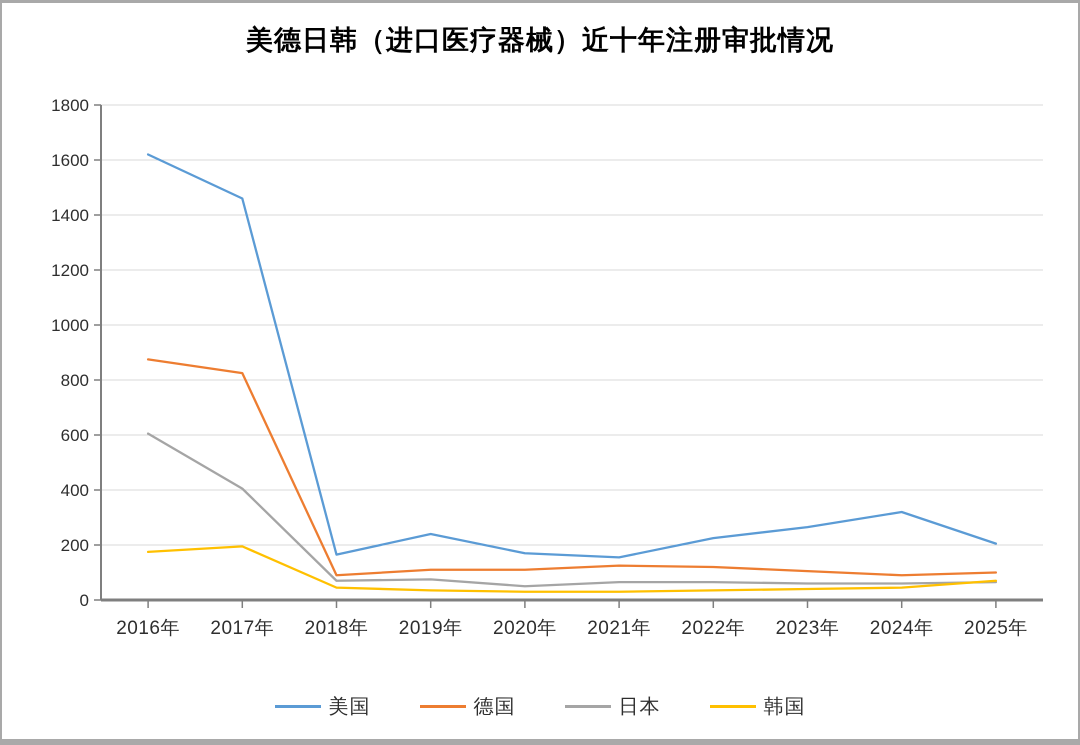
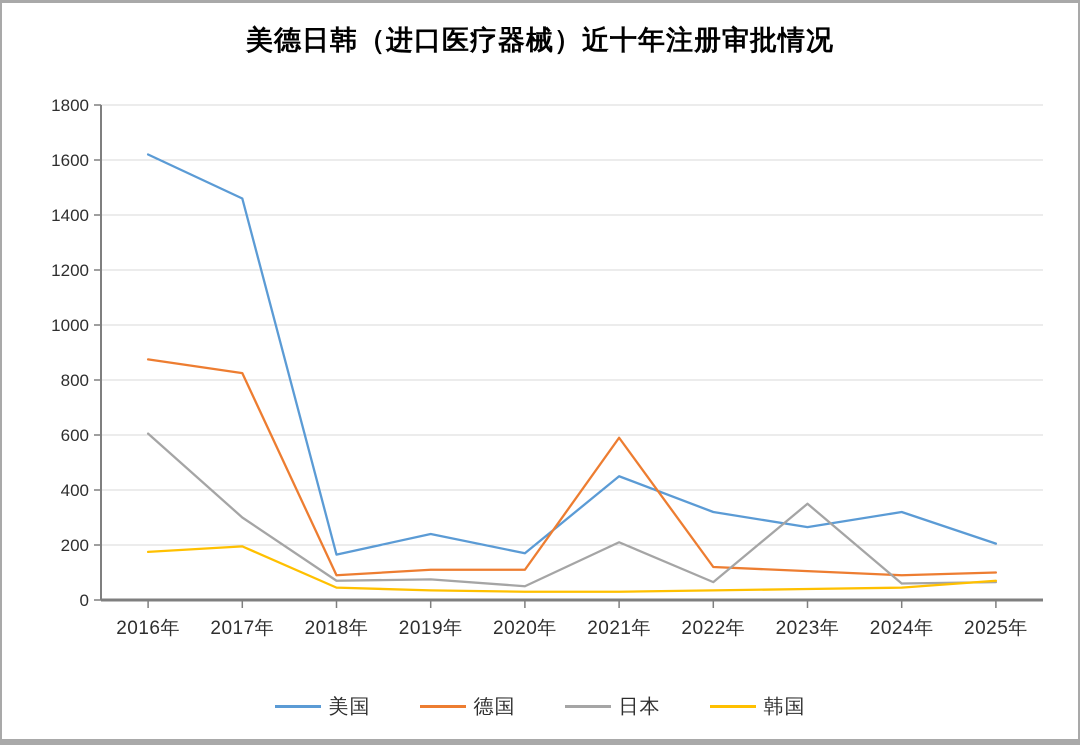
日本/2017年: 400 -> 300
美国/2021年: 160 -> 450
德国/2021年: 120 -> 590
日本/2021年: 60 -> 210
美国/2022年: 220 -> 320
日本/2023年: 60 -> 350
